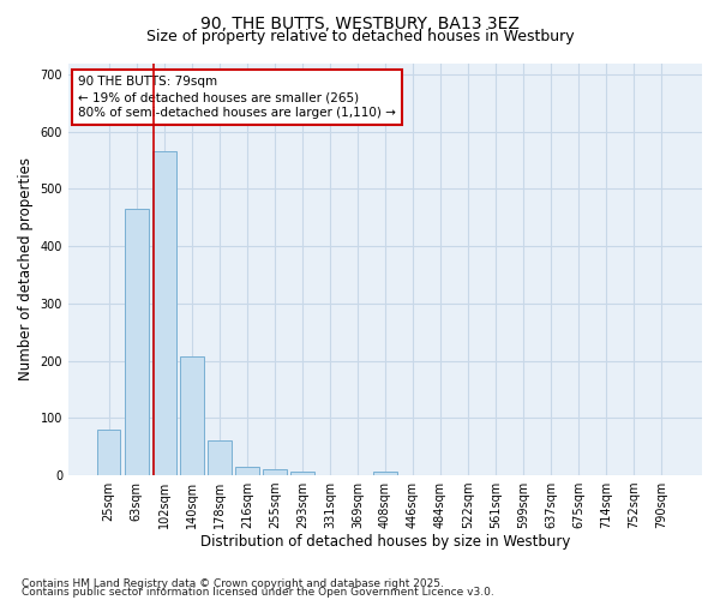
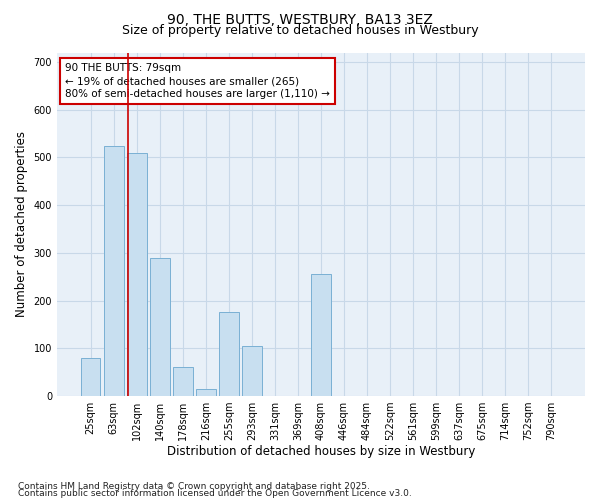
63sqm: 465 -> 525
102sqm: 565 -> 510
140sqm: 208 -> 290
255sqm: 10 -> 175
293sqm: 7 -> 105
408sqm: 7 -> 255
